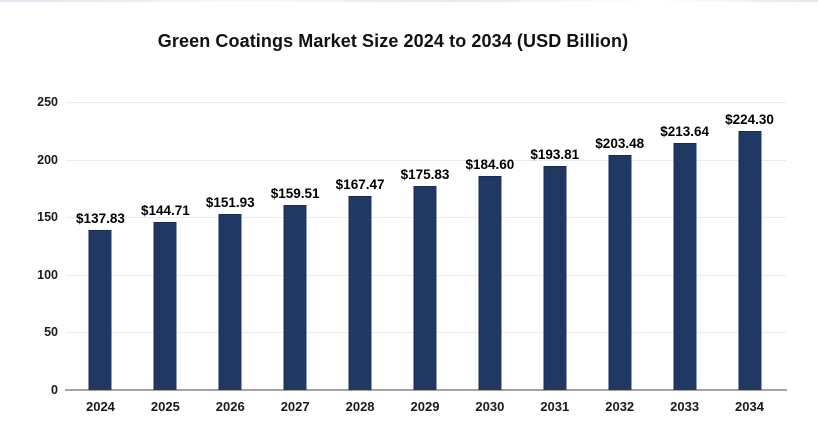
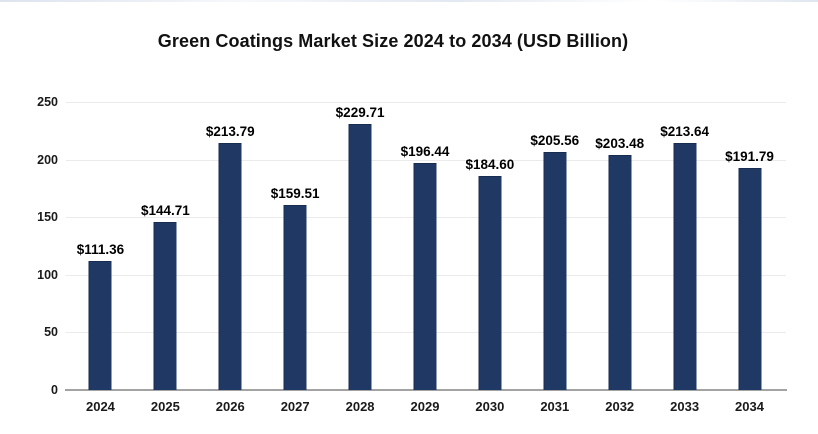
2024: $137.83 -> $111.36
2026: $151.93 -> $213.79
2028: $167.47 -> $229.71
2029: $175.83 -> $196.44
2031: $193.81 -> $205.56
2034: $224.30 -> $191.79
